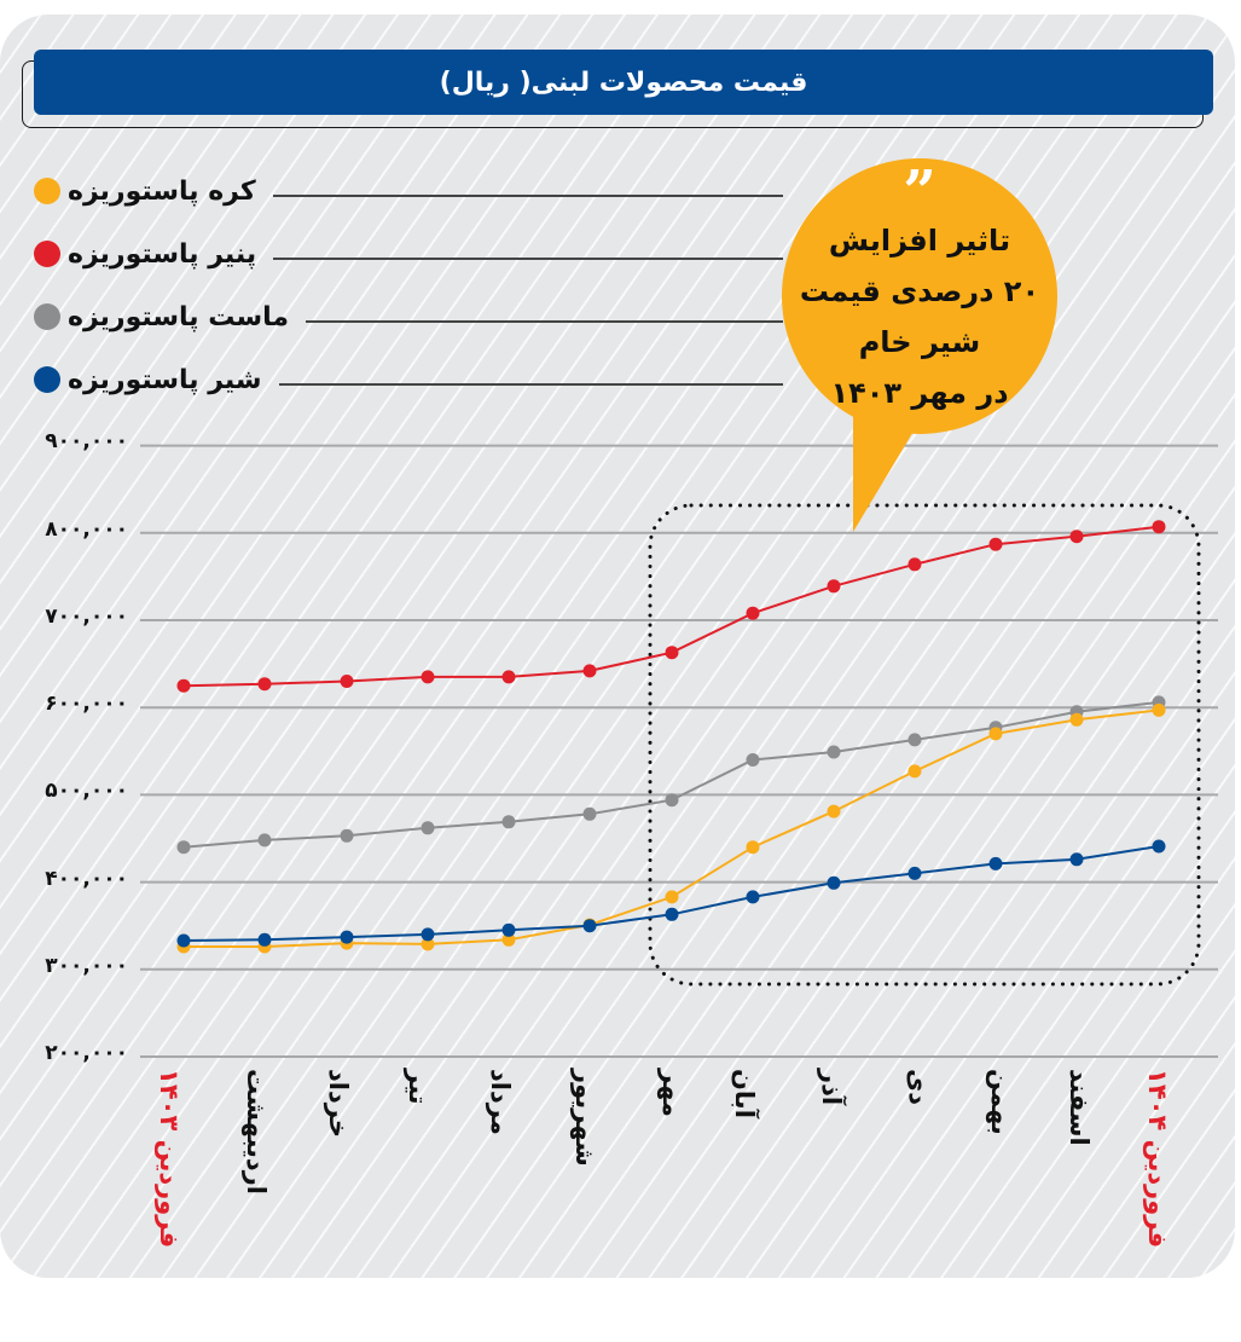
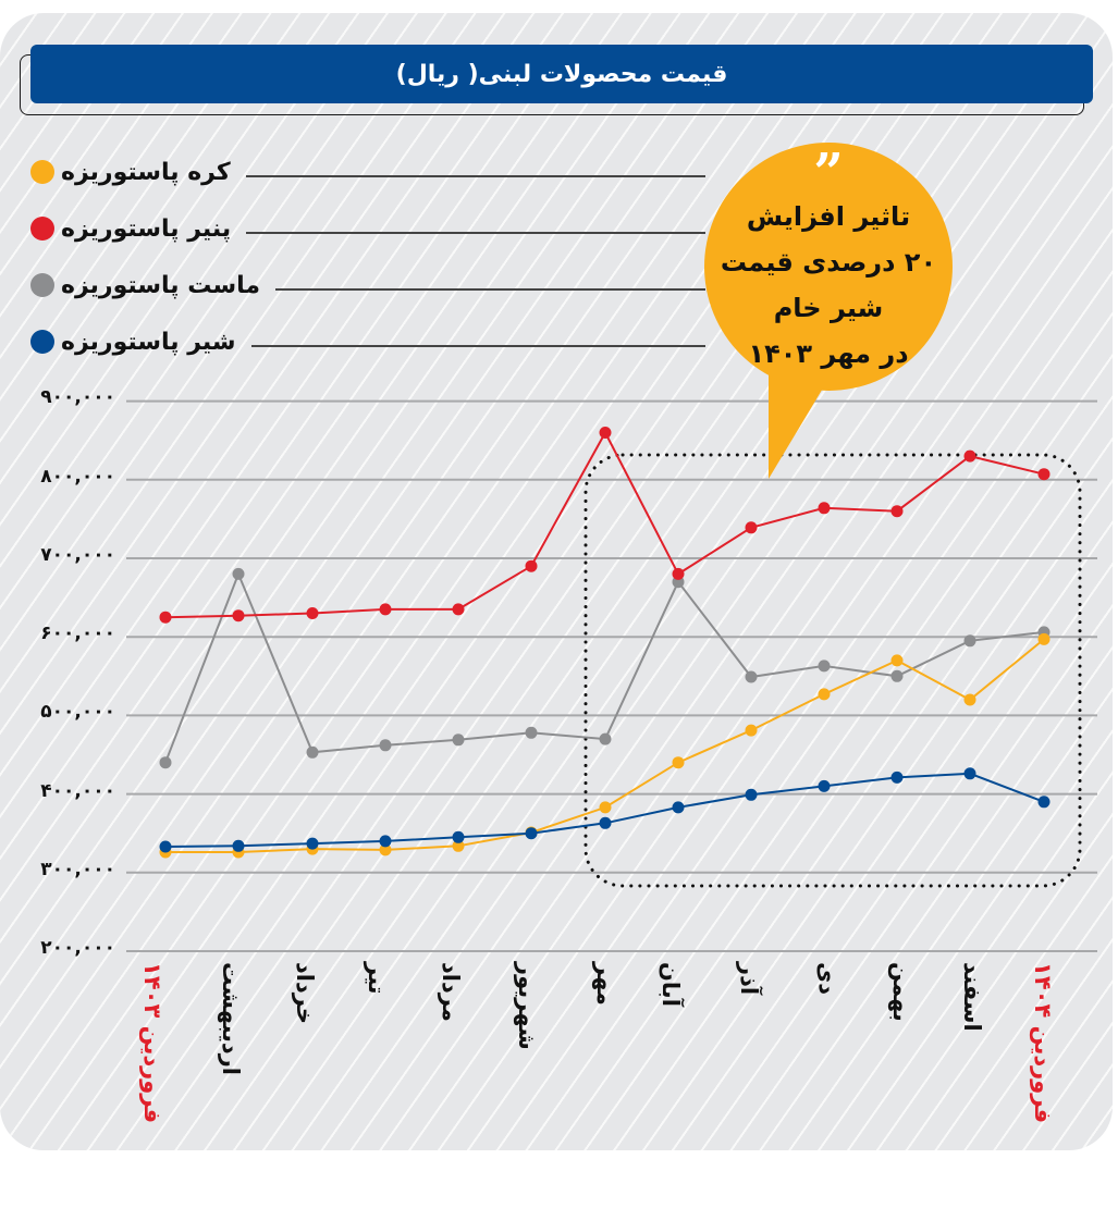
ماست پاستوریزه/اردیبهشت: 450000 -> 680000
پنیر پاستوریزه/شهریور: 640000 -> 690000
پنیر پاستوریزه/مهر: 660000 -> 860000
ماست پاستوریزه/مهر: 490000 -> 470000
پنیر پاستوریزه/آبان: 710000 -> 680000
ماست پاستوریزه/آبان: 540000 -> 670000
پنیر پاستوریزه/بهمن: 790000 -> 760000
ماست پاستوریزه/بهمن: 580000 -> 550000
کره پاستوریزه/اسفند: 590000 -> 520000
پنیر پاستوریزه/اسفند: 800000 -> 830000
شیر پاستوریزه/فروردین ۱۴۰۴: 440000 -> 390000
